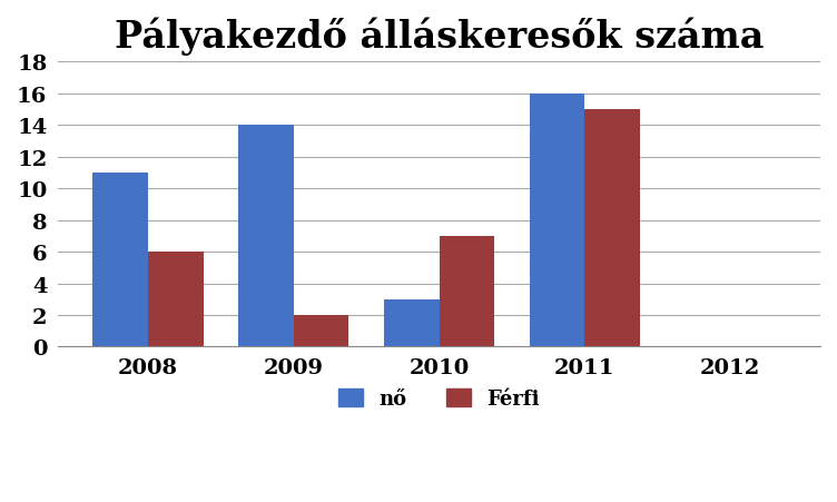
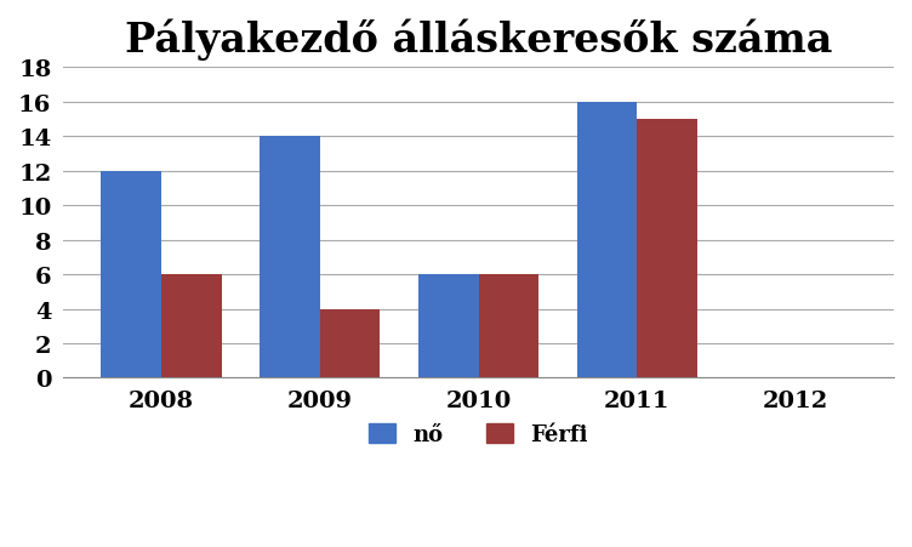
nő/2008: 11 -> 12
Férfi/2009: 2 -> 4
nő/2010: 3 -> 6
Férfi/2010: 7 -> 6
